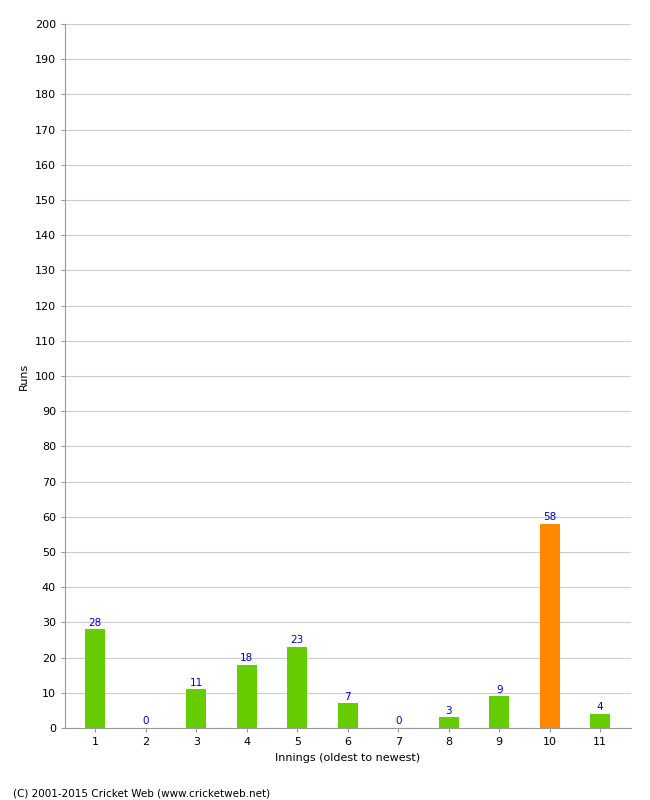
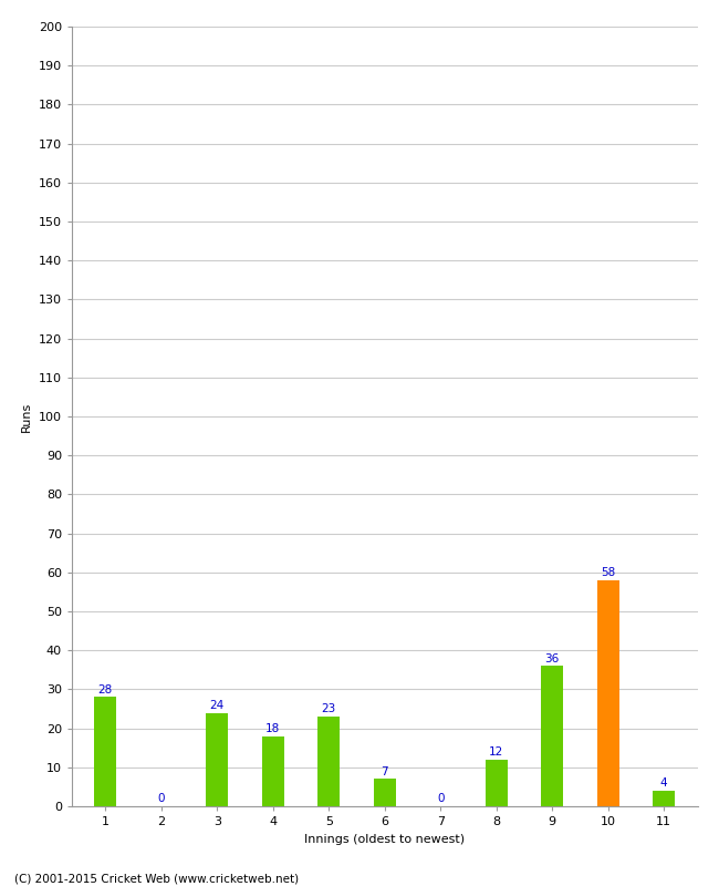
3: 11 -> 24
8: 3 -> 12
9: 9 -> 36
